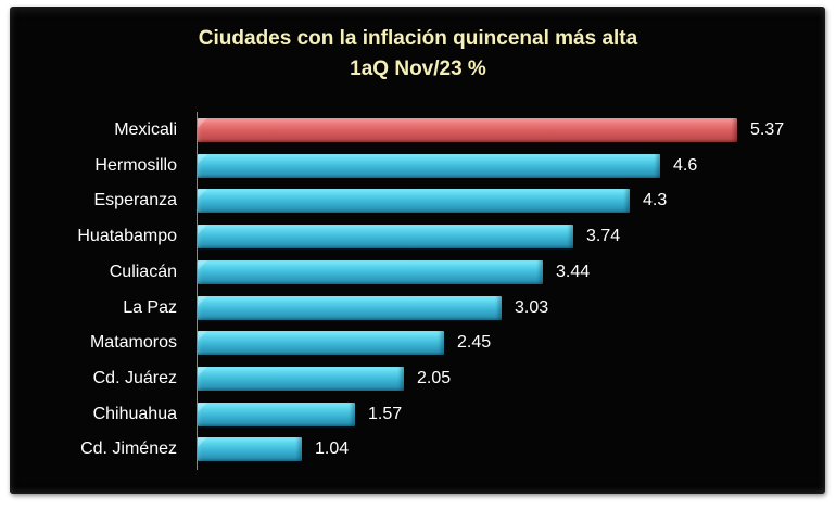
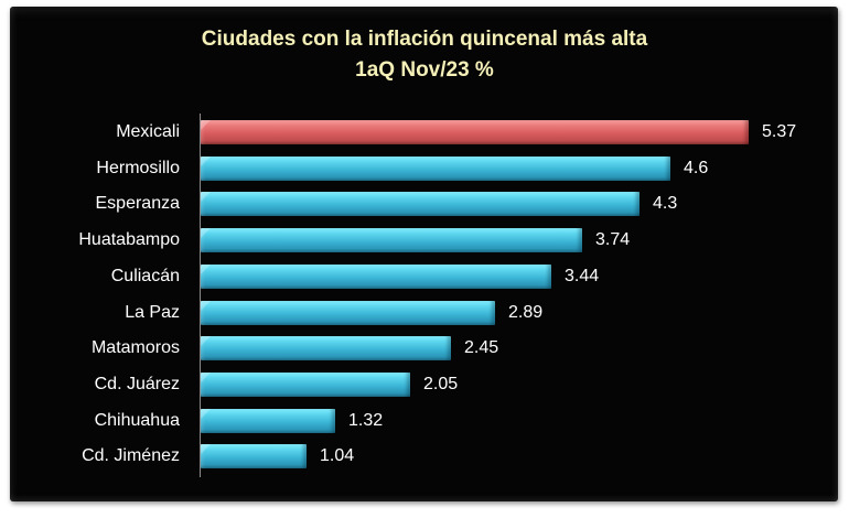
La Paz: 3.03 -> 2.89
Chihuahua: 1.57 -> 1.32
